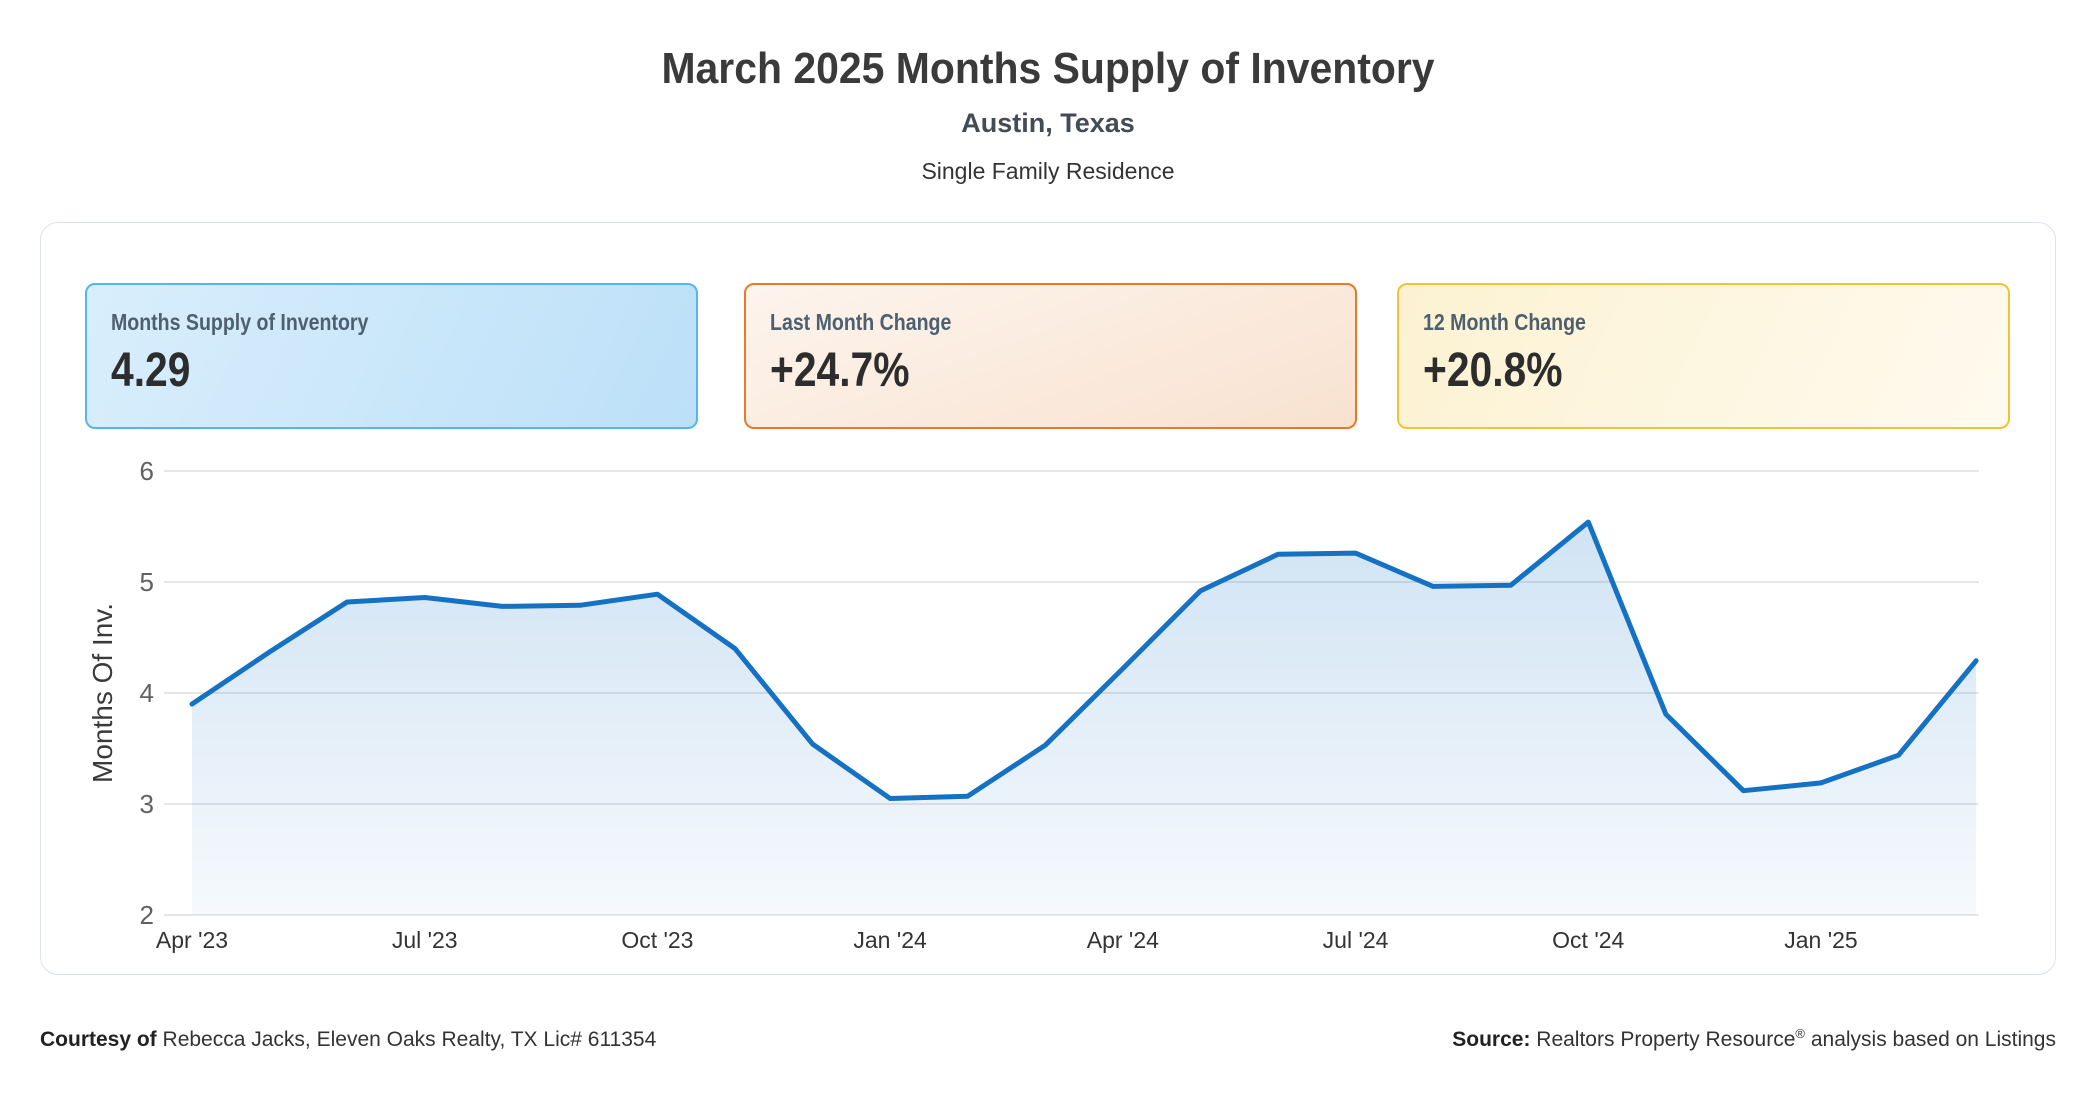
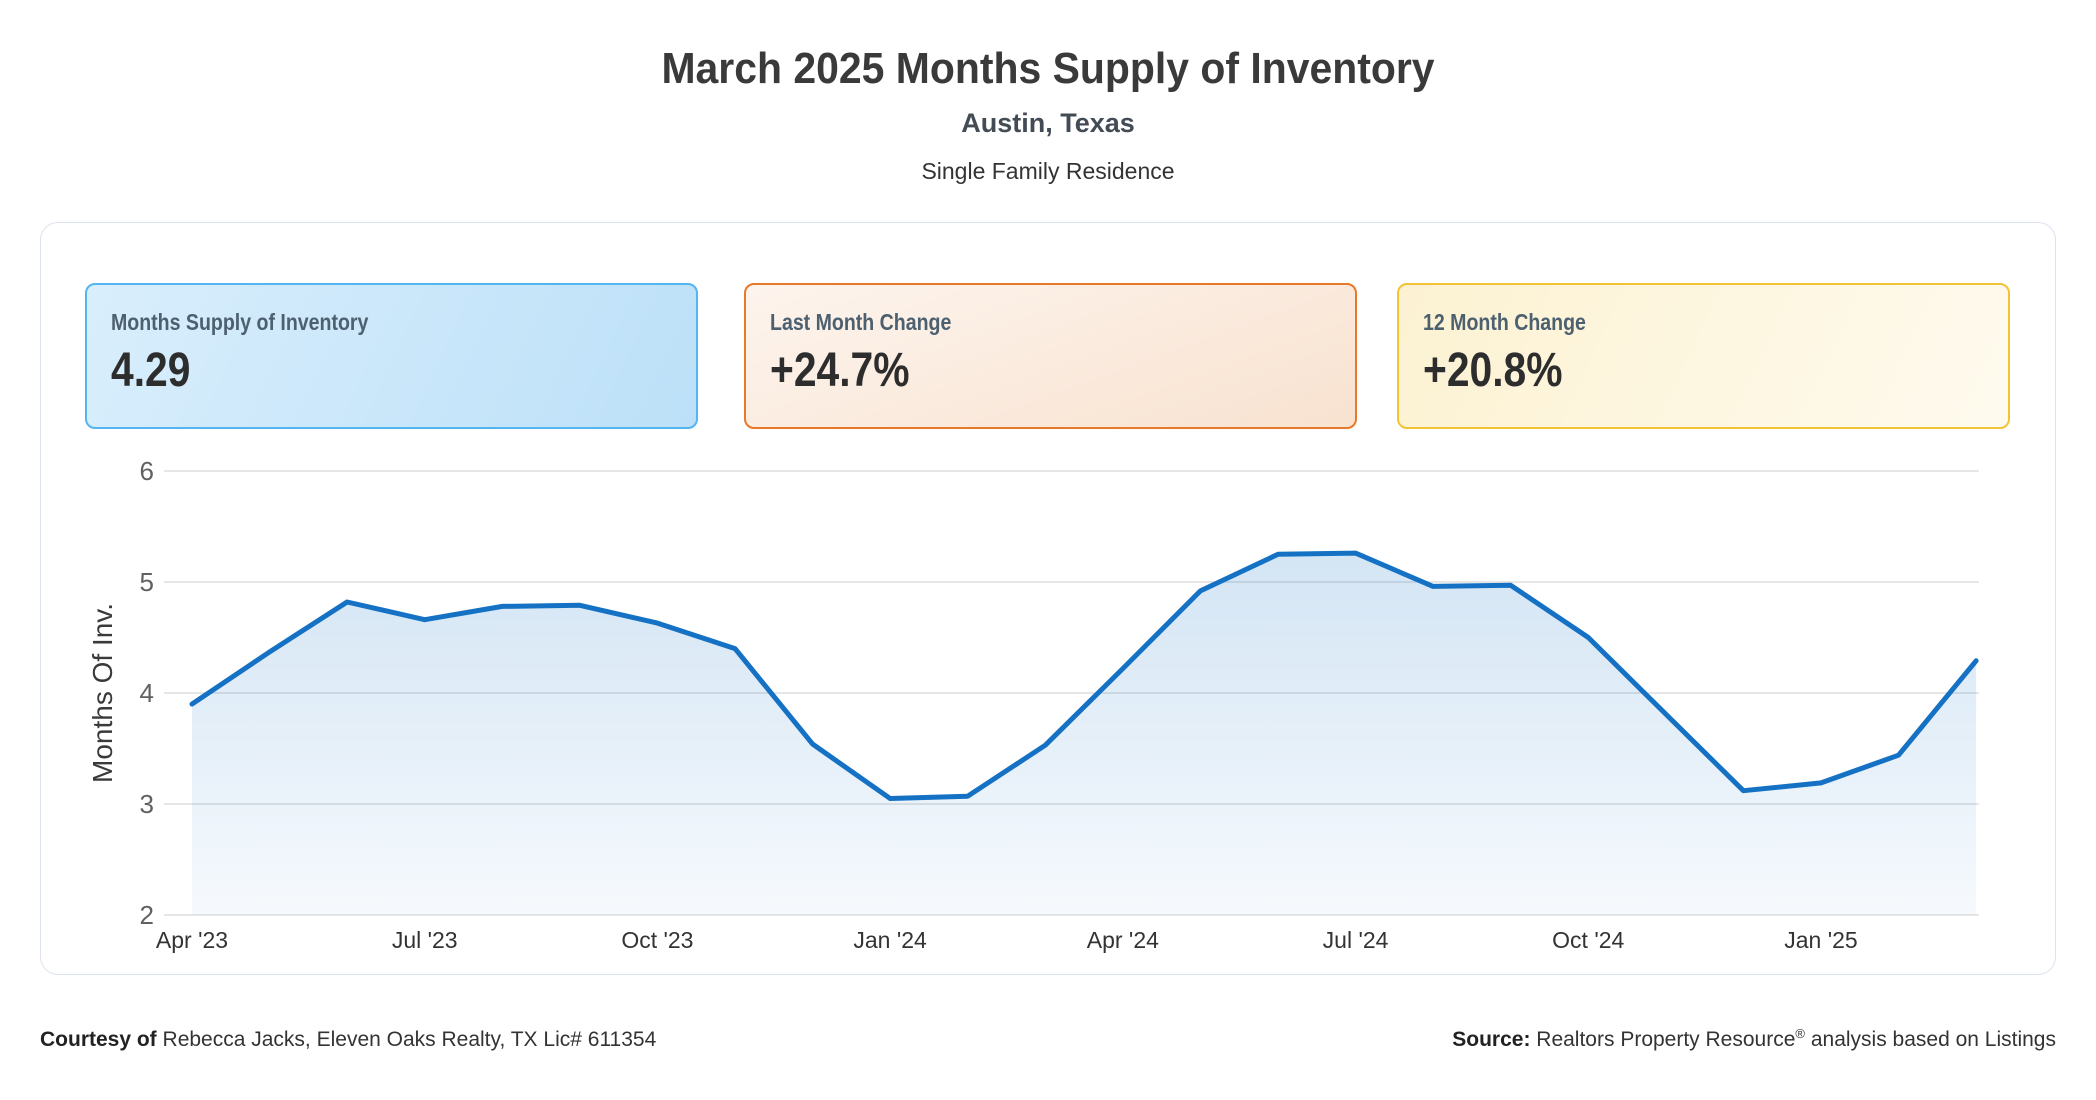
Jul '23: 4.86 -> 4.66
Oct '23: 4.89 -> 4.63
Oct '24: 5.54 -> 4.50
